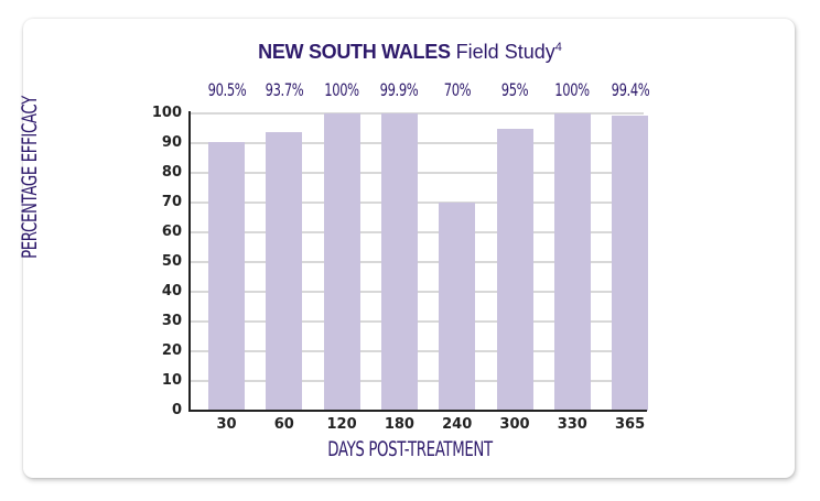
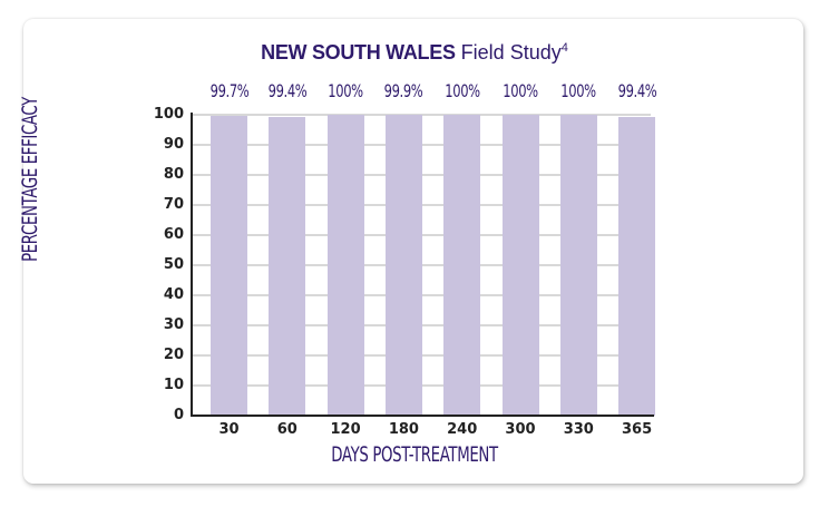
30: 90.5% -> 99.7%
60: 93.7% -> 99.4%
240: 70% -> 100%
300: 95% -> 100%
